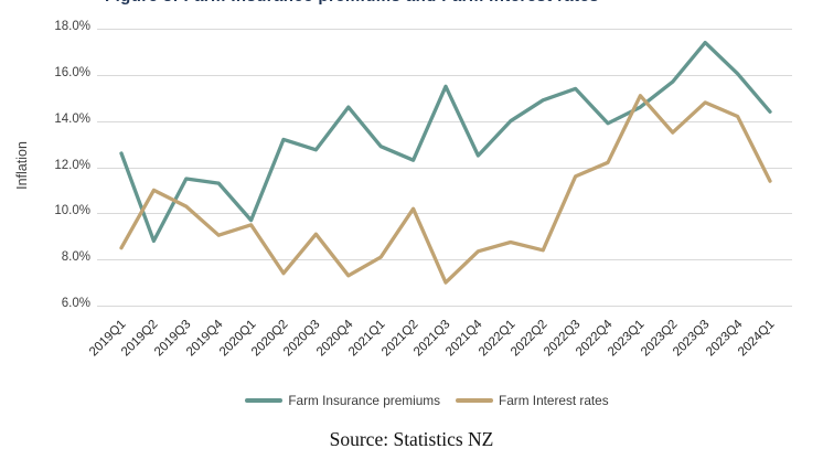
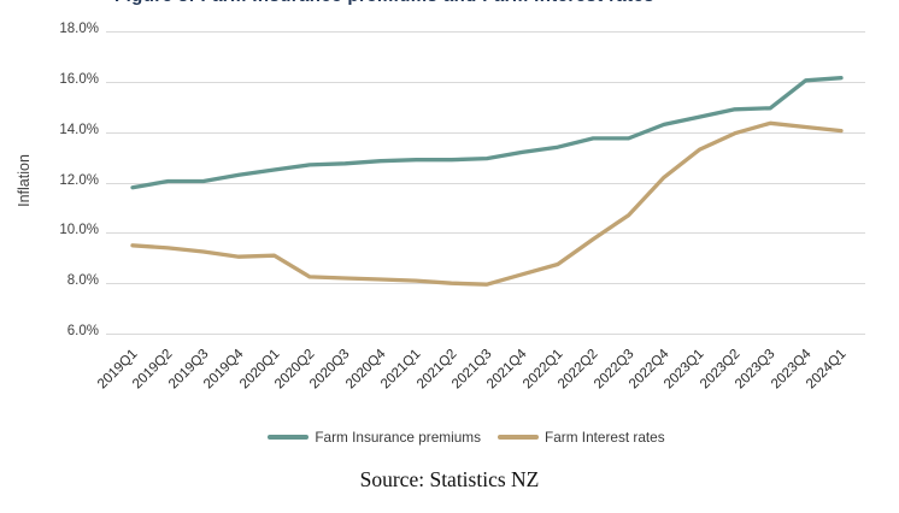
Farm Insurance premiums/2019Q1: 12.6% -> 11.8%
Farm Interest rates/2019Q1: 8.5% -> 9.5%
Farm Insurance premiums/2019Q2: 8.8% -> 12.1%
Farm Interest rates/2019Q2: 11.0% -> 9.4%
Farm Insurance premiums/2019Q3: 11.5% -> 12.1%
Farm Interest rates/2019Q3: 10.3% -> 9.2%
Farm Insurance premiums/2019Q4: 11.3% -> 12.3%
Farm Insurance premiums/2020Q1: 9.7% -> 12.5%
Farm Interest rates/2020Q1: 9.5% -> 9.1%
Farm Insurance premiums/2020Q2: 13.2% -> 12.7%
Farm Interest rates/2020Q2: 7.4% -> 8.2%
Farm Interest rates/2020Q3: 9.1% -> 8.2%
Farm Insurance premiums/2020Q4: 14.6% -> 12.8%
Farm Interest rates/2020Q4: 7.3% -> 8.2%
Farm Insurance premiums/2021Q2: 12.3% -> 12.9%
Farm Interest rates/2021Q2: 10.2% -> 8.0%
Farm Insurance premiums/2021Q3: 15.5% -> 12.9%
Farm Interest rates/2021Q3: 7.0% -> 8.0%
Farm Insurance premiums/2021Q4: 12.5% -> 13.2%
Farm Insurance premiums/2022Q1: 14.0% -> 13.4%
Farm Insurance premiums/2022Q2: 14.9% -> 13.8%
Farm Interest rates/2022Q2: 8.4% -> 9.8%
Farm Insurance premiums/2022Q3: 15.4% -> 13.8%
Farm Interest rates/2022Q3: 11.6% -> 10.7%
Farm Insurance premiums/2022Q4: 13.9% -> 14.3%
Farm Interest rates/2023Q1: 15.1% -> 13.3%
Farm Insurance premiums/2023Q2: 15.7% -> 14.9%
Farm Interest rates/2023Q2: 13.5% -> 13.9%
Farm Insurance premiums/2023Q3: 17.4% -> 14.9%
Farm Interest rates/2023Q3: 14.8% -> 14.3%
Farm Insurance premiums/2024Q1: 14.4% -> 16.1%
Farm Interest rates/2024Q1: 11.4% -> 14.1%
